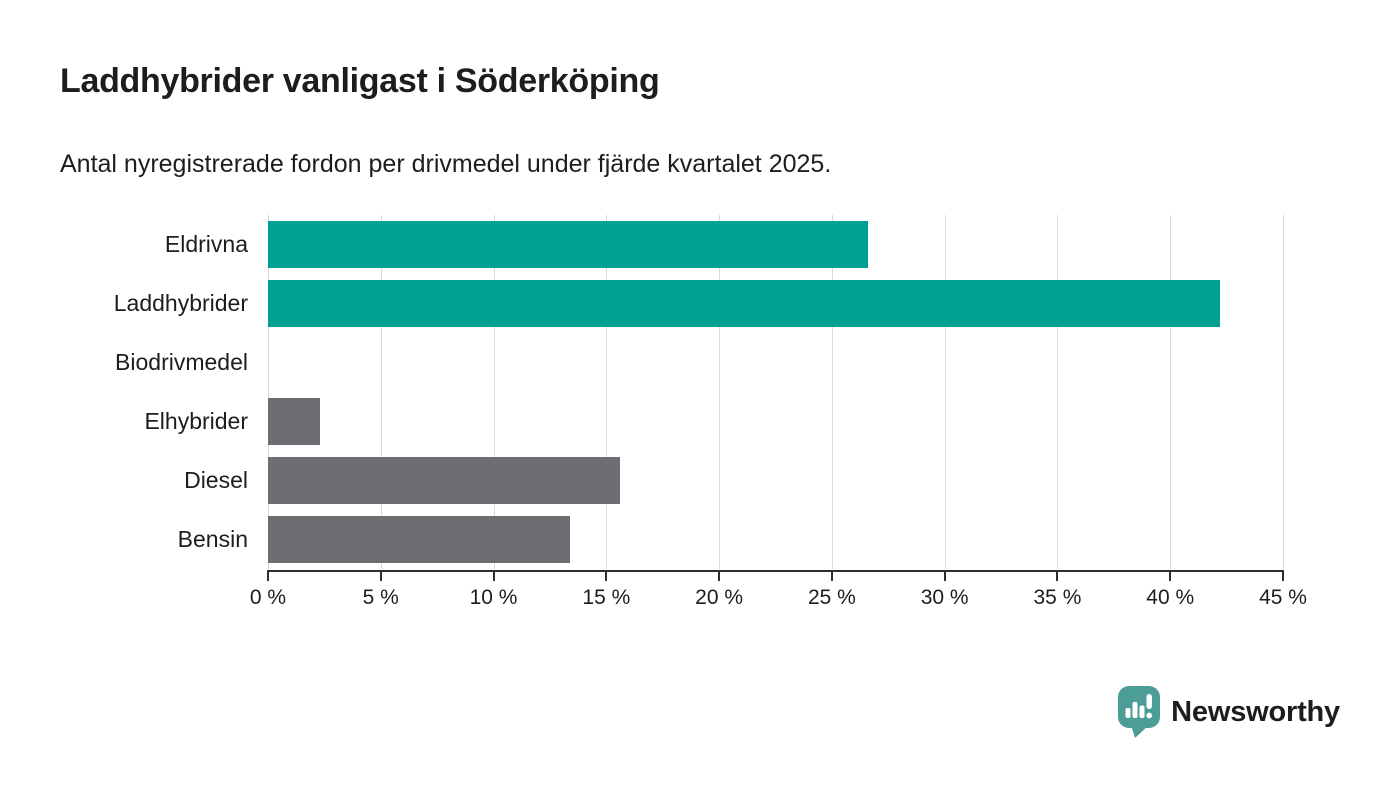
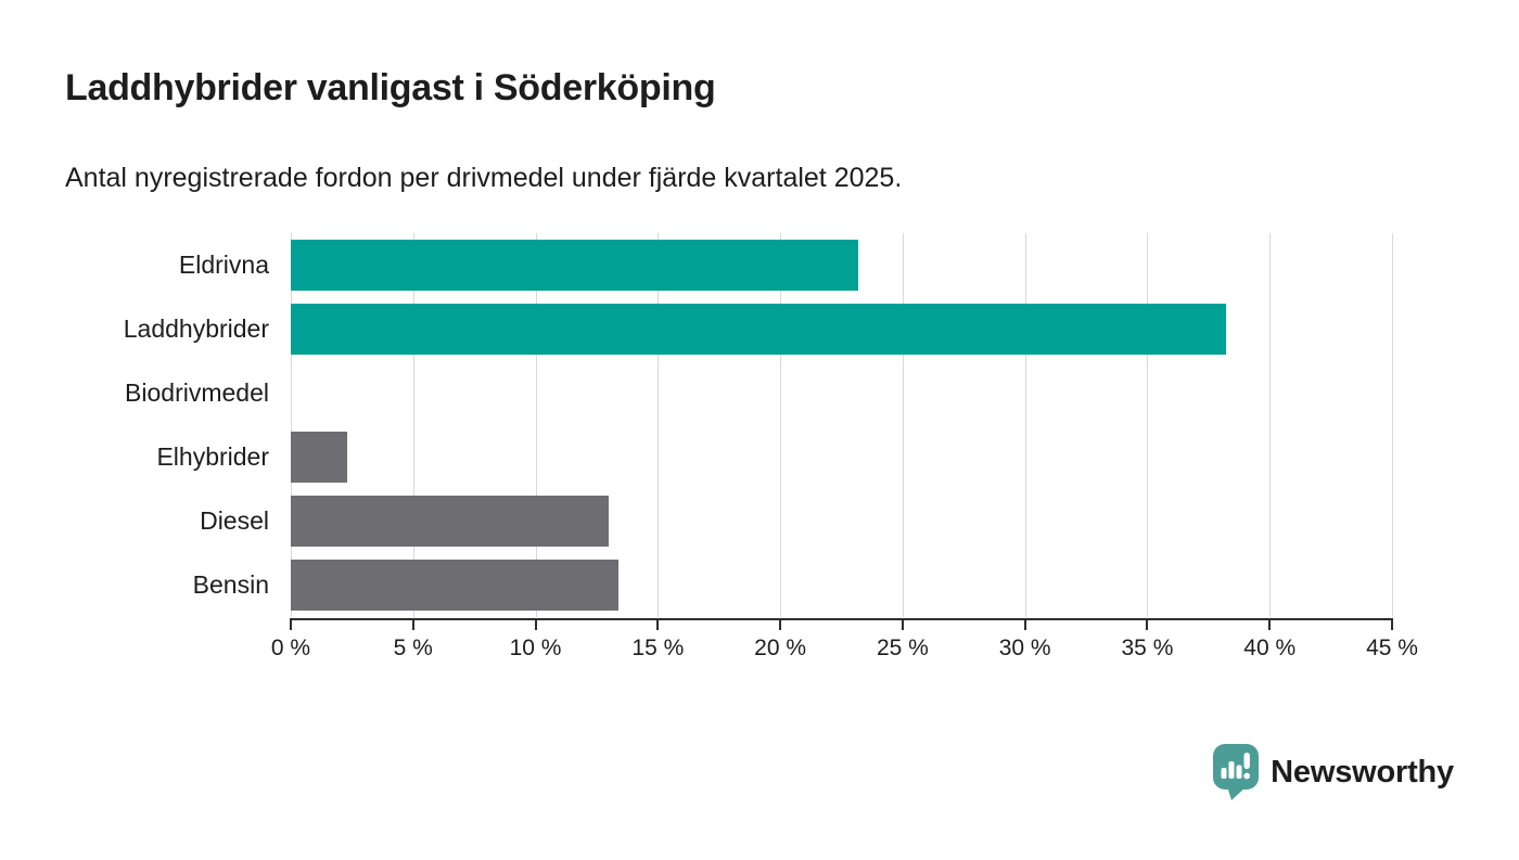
Eldrivna: 26.6% -> 23.2%
Laddhybrider: 42.2% -> 38.2%
Diesel: 15.6% -> 13.0%
